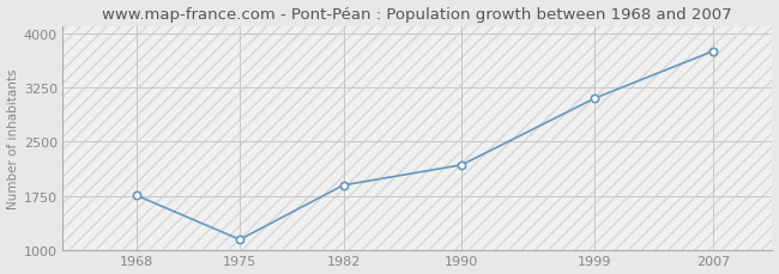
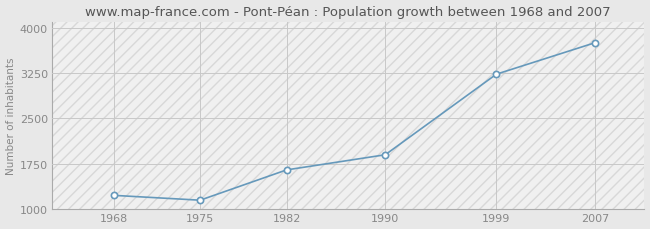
1968: 1760 -> 1230
1982: 1900 -> 1650
1990: 2180 -> 1900
1999: 3100 -> 3230
